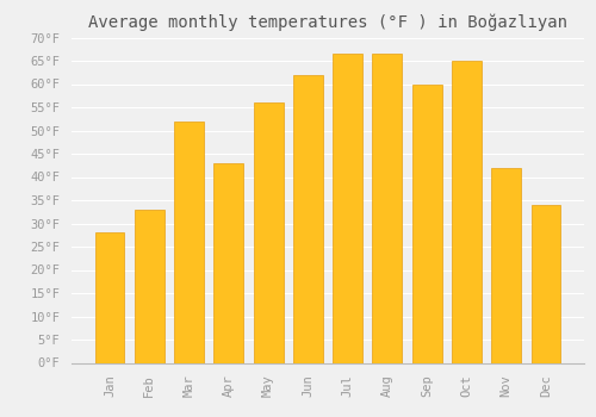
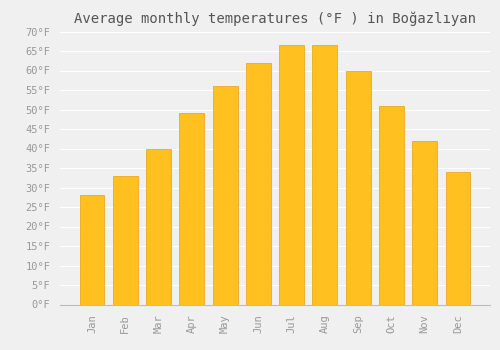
Mar: 52.0°F -> 40.0°F
Apr: 43.0°F -> 49.0°F
Oct: 65.0°F -> 51.0°F
